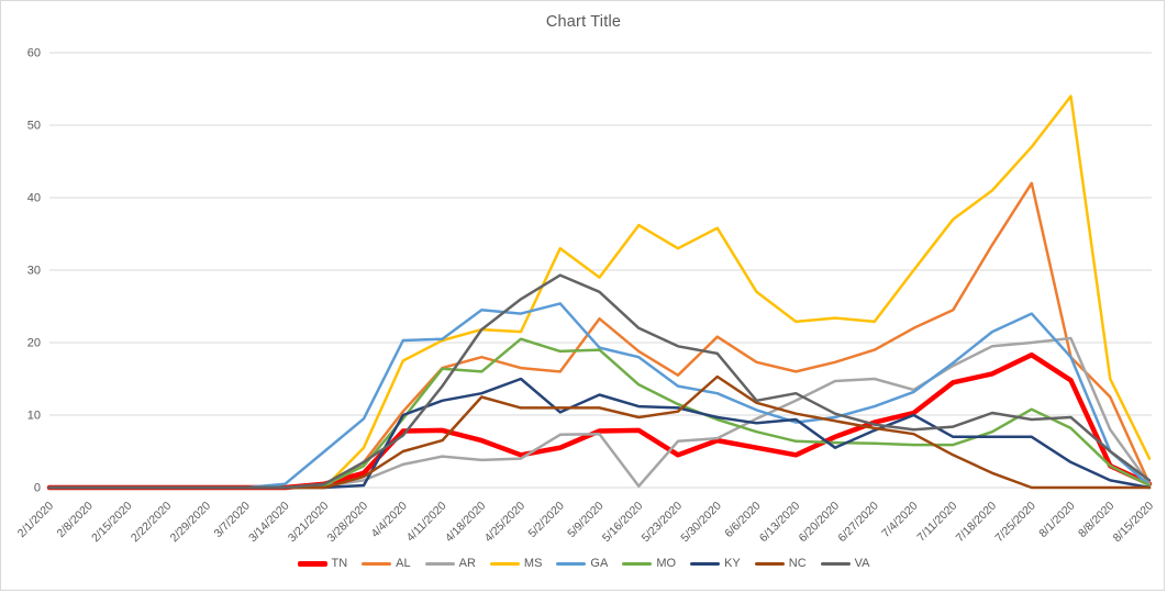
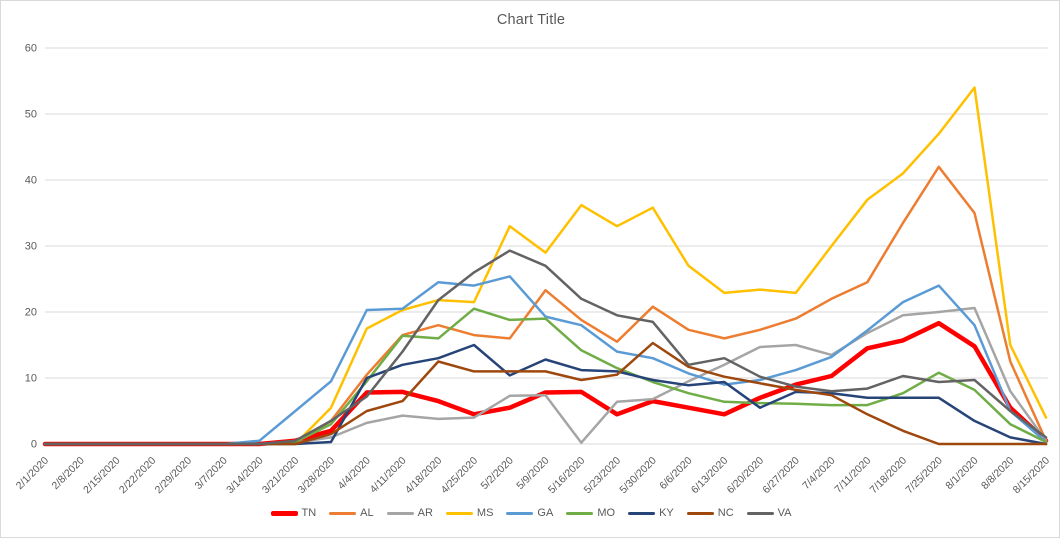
KY/7/4/2020: 10 -> 8
AL/8/1/2020: 18 -> 35
TN/8/8/2020: 3 -> 6
